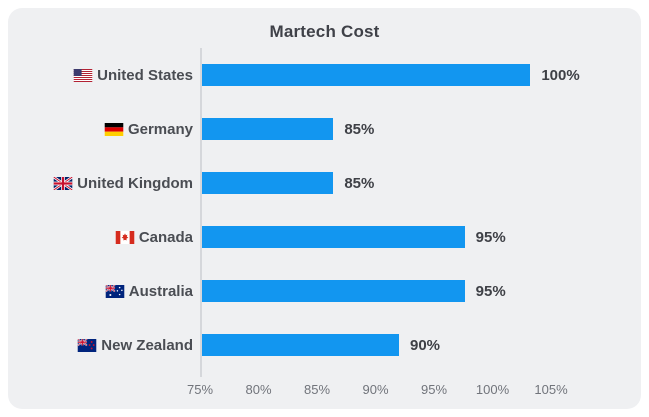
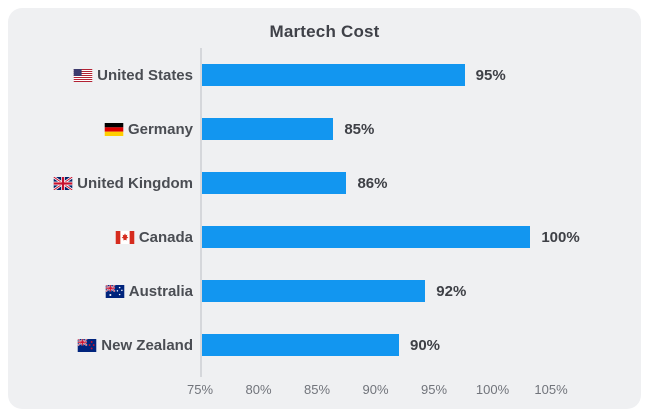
United States: 100% -> 95%
United Kingdom: 85% -> 86%
Canada: 95% -> 100%
Australia: 95% -> 92%
